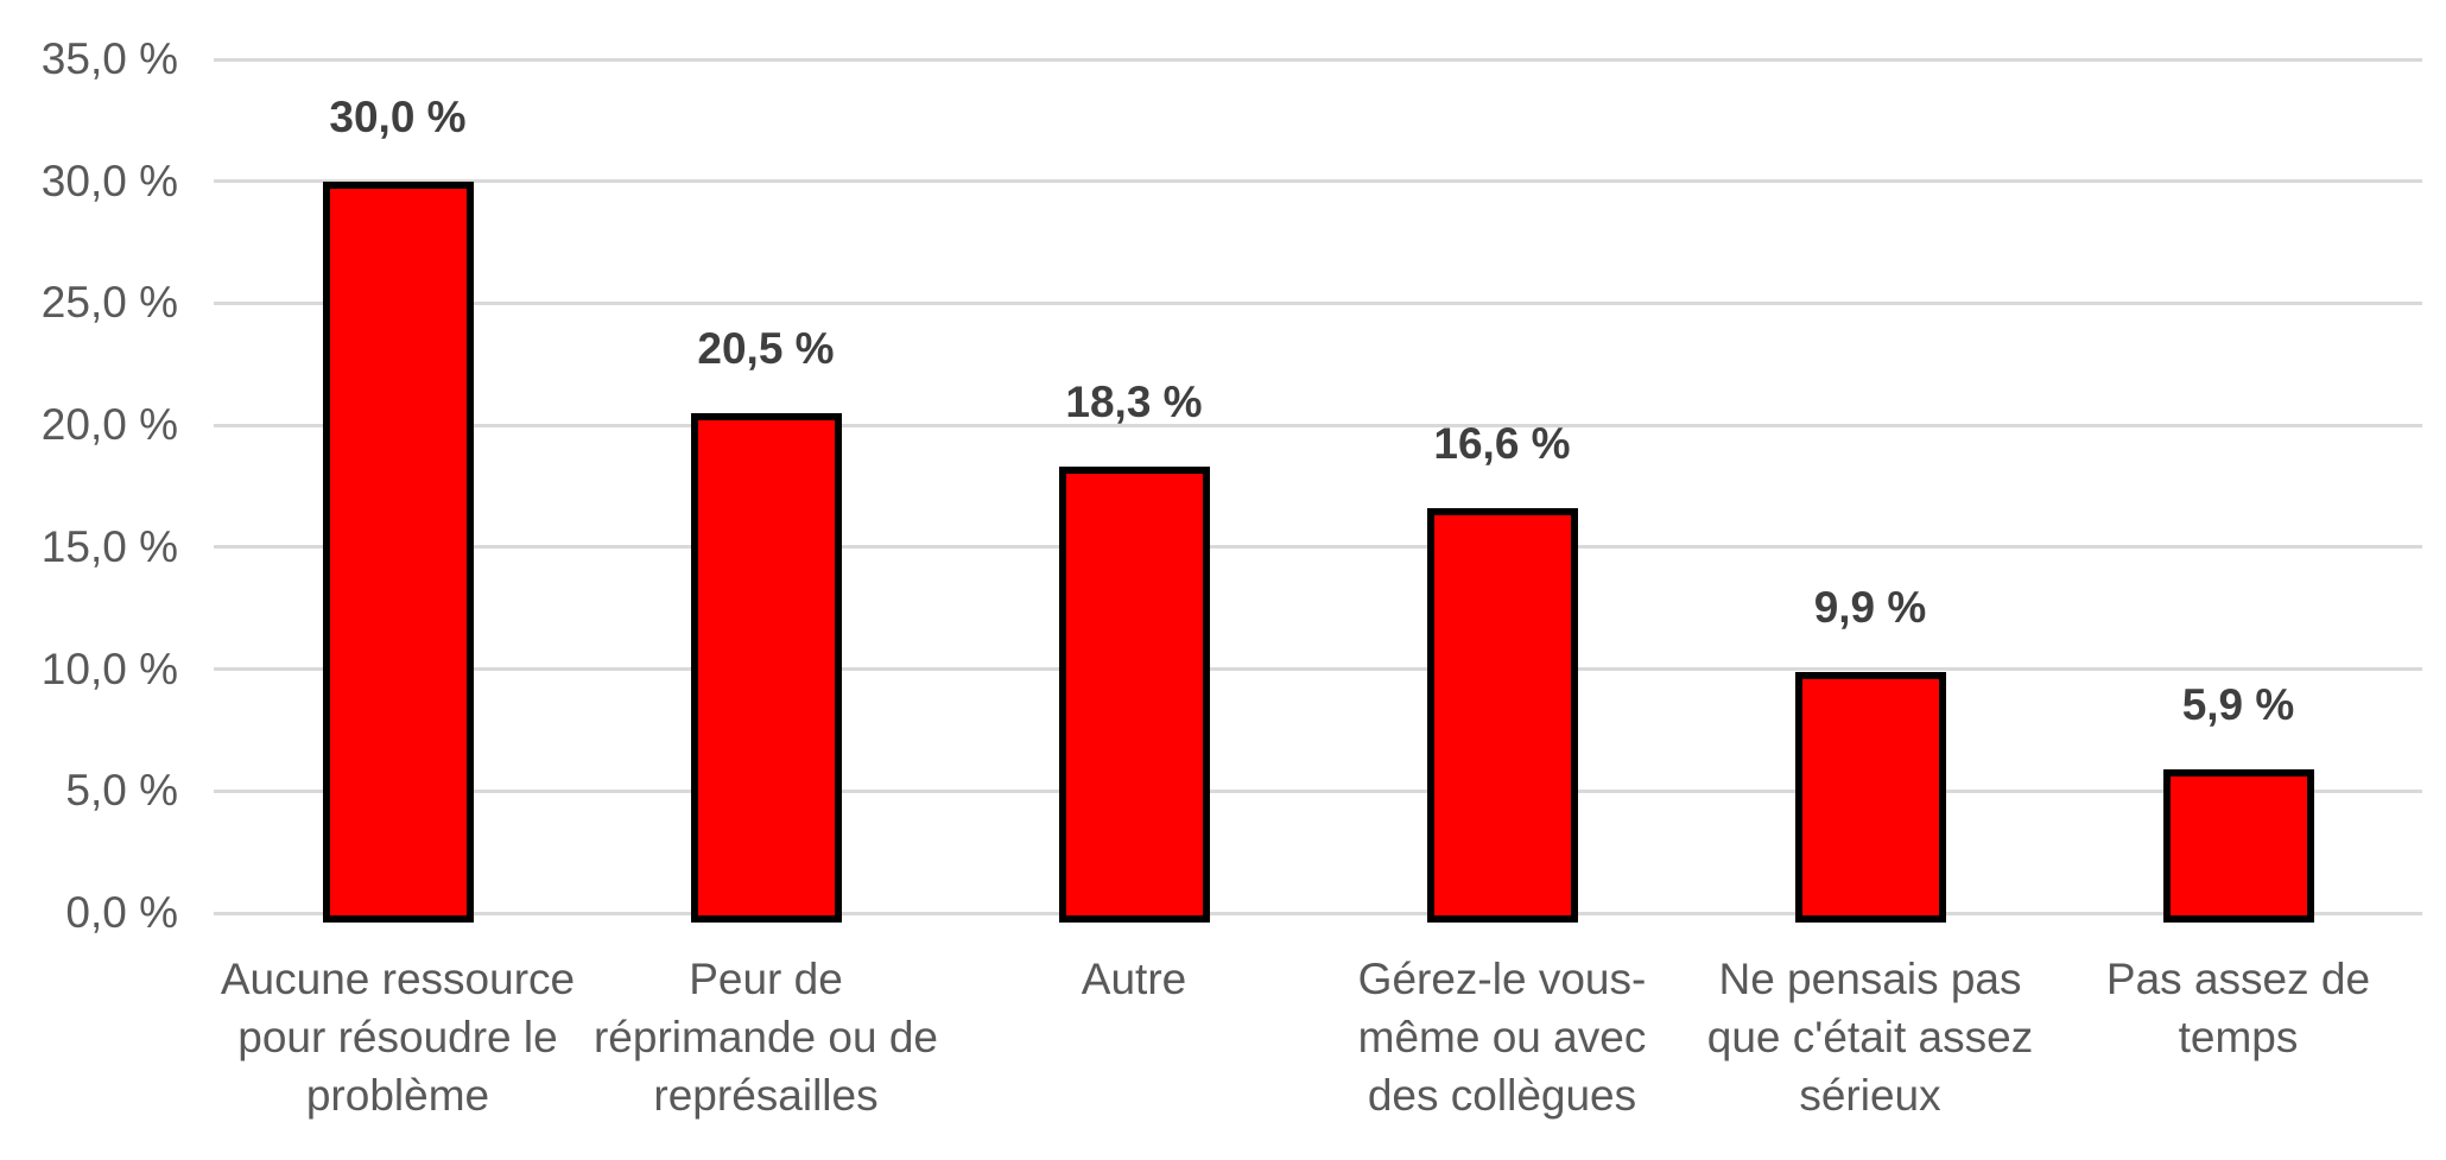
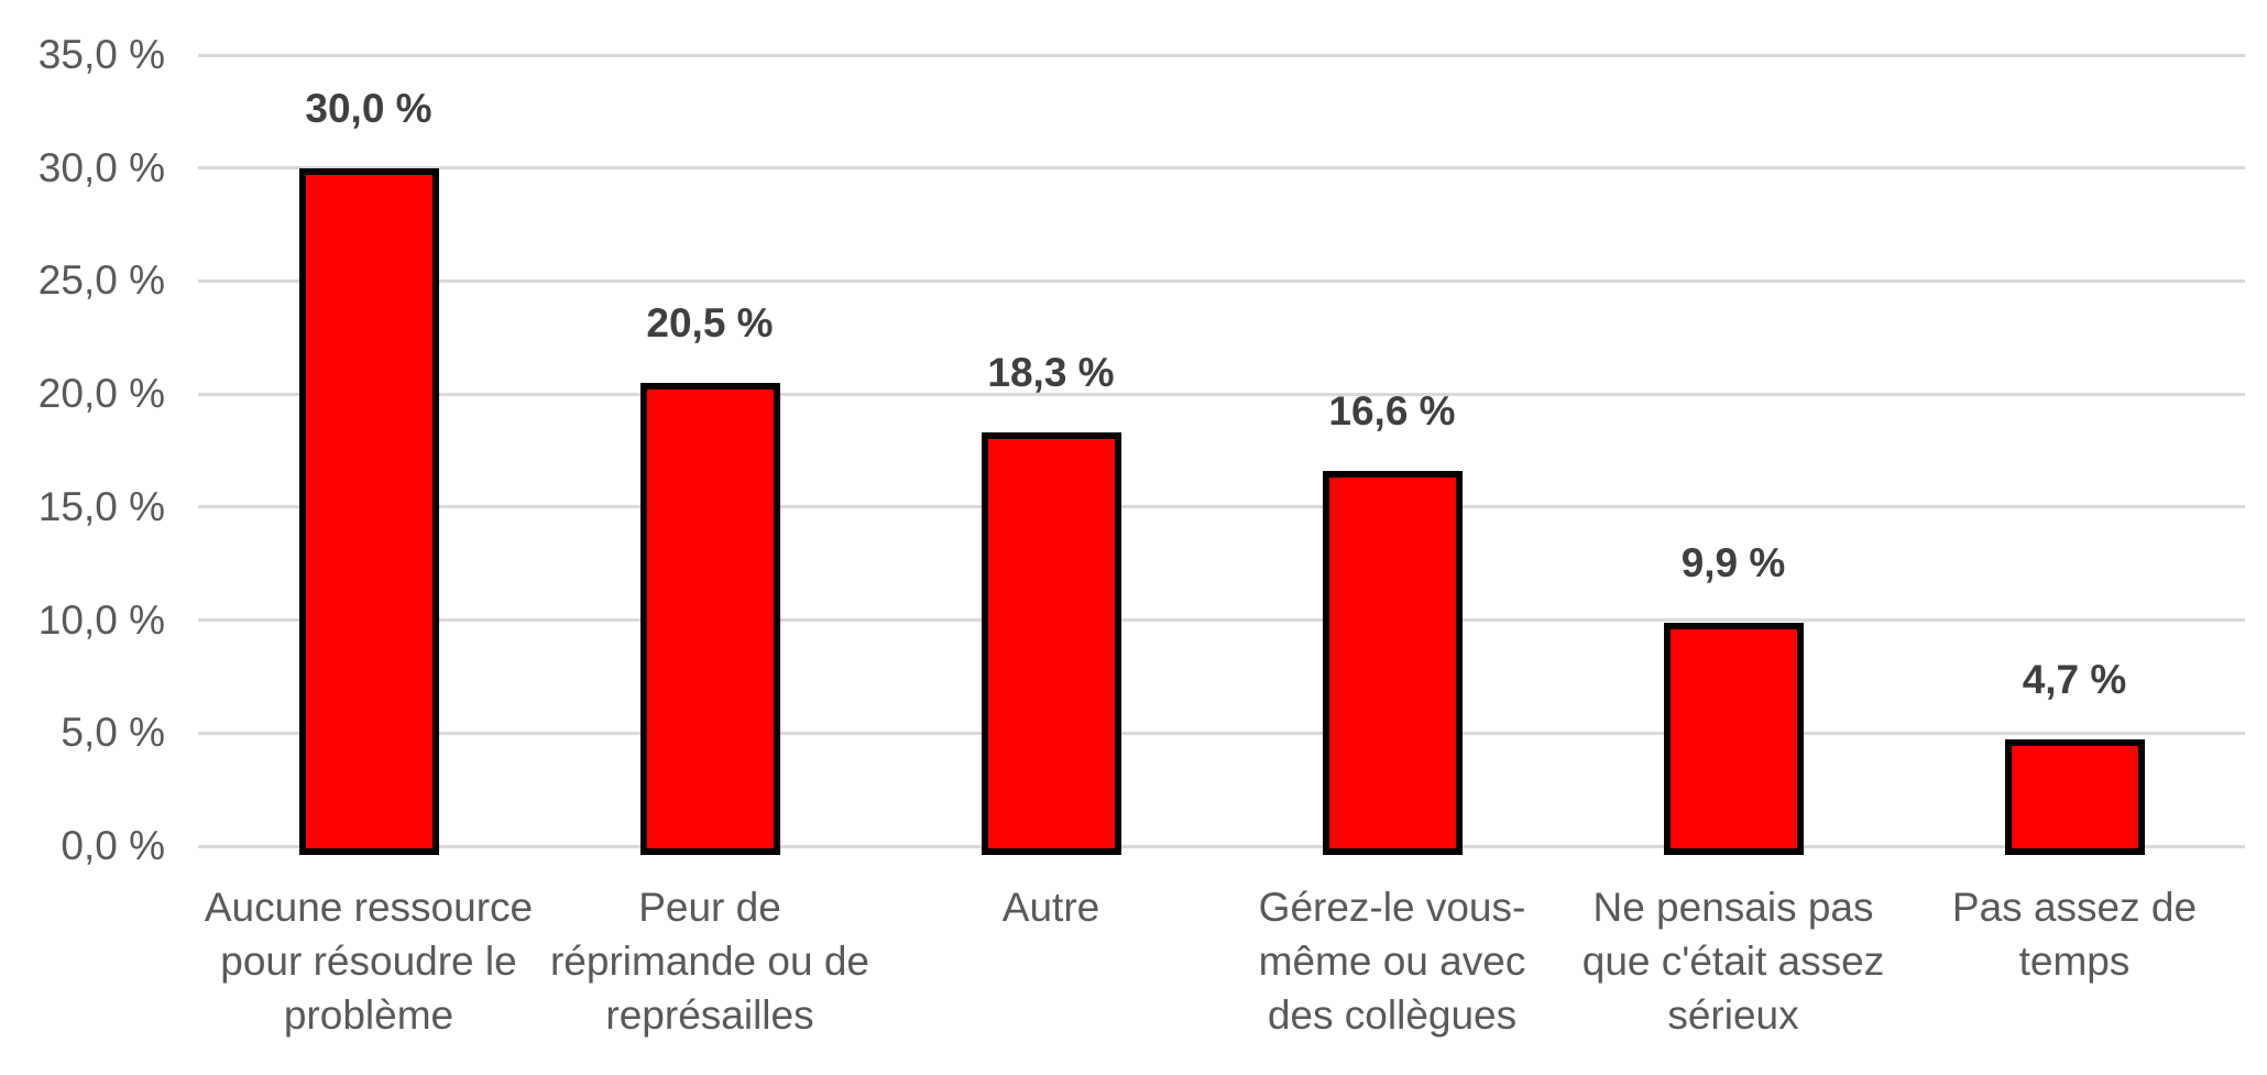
Pas assez de temps: 5,9 -> 4,7
